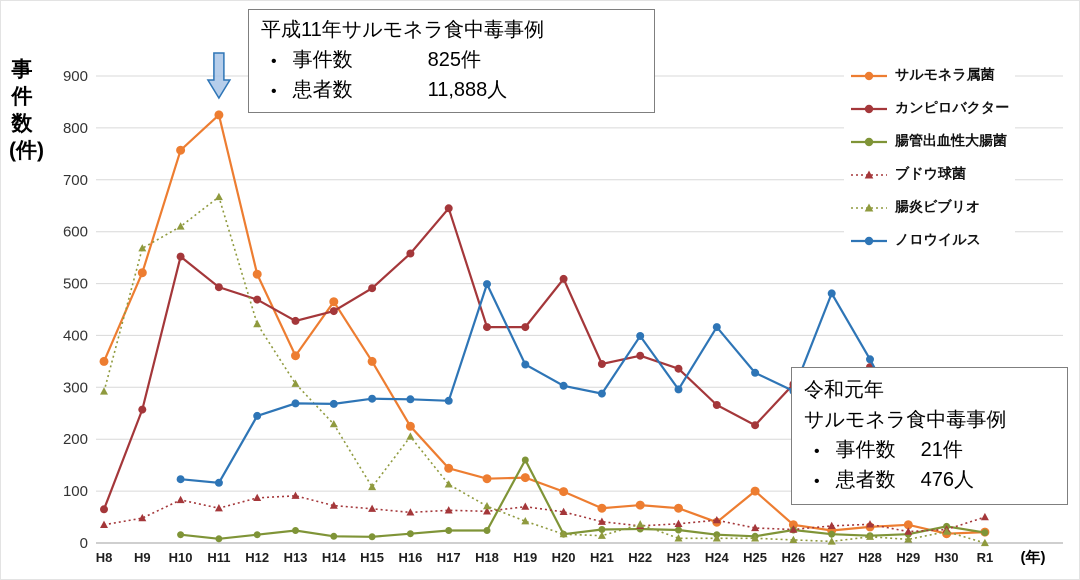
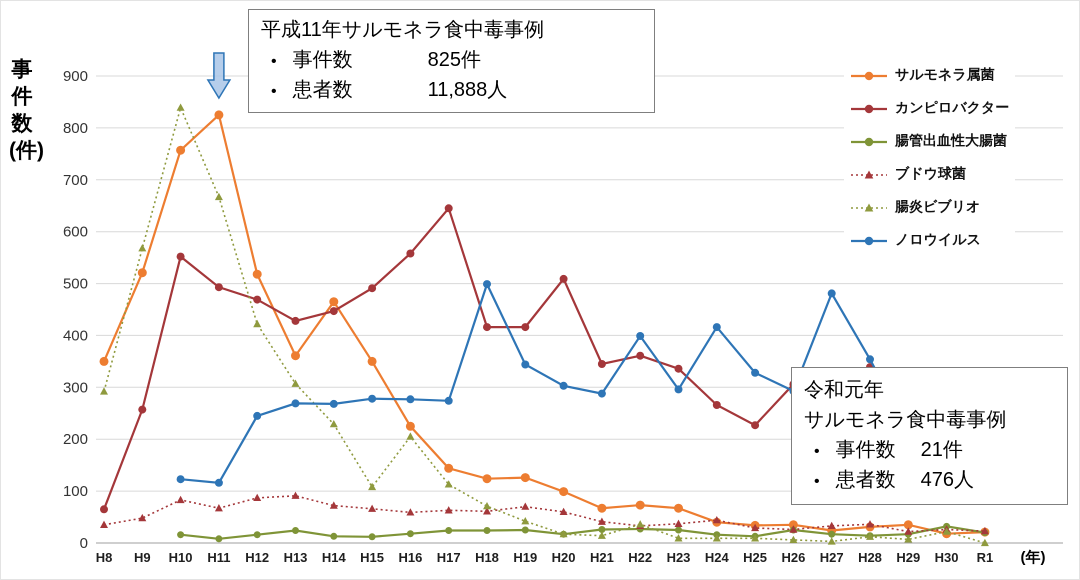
腸炎ビブリオ/H10: 610 -> 840
腸管出血性大腸菌/H19: 160 -> 20
サルモネラ属菌/H25: 100 -> 30
ブドウ球菌/R1: 50 -> 20
